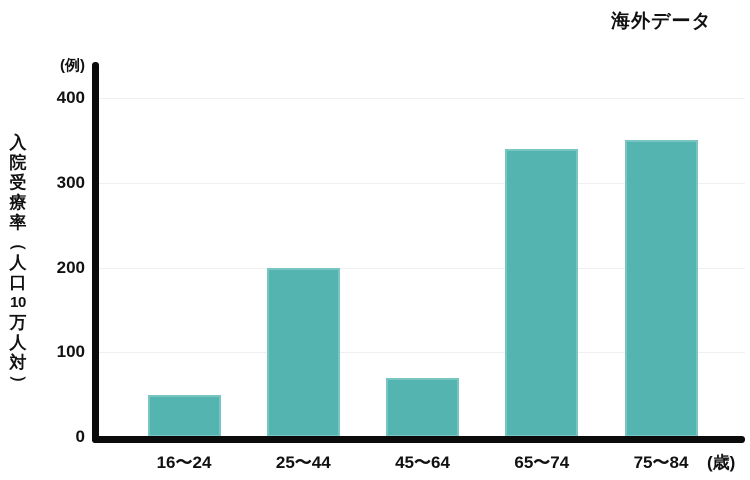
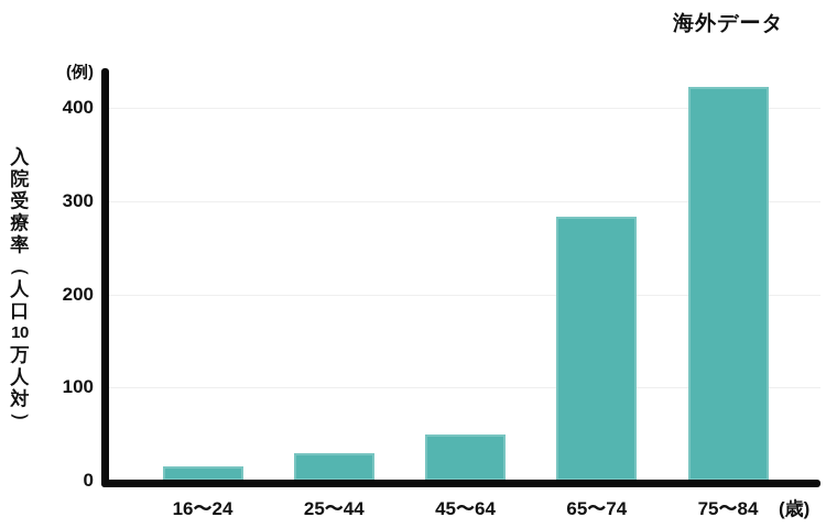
16〜24: 50 -> 20
25〜44: 200 -> 30
45〜64: 70 -> 50
65〜74: 340 -> 280
75〜84: 350 -> 420
